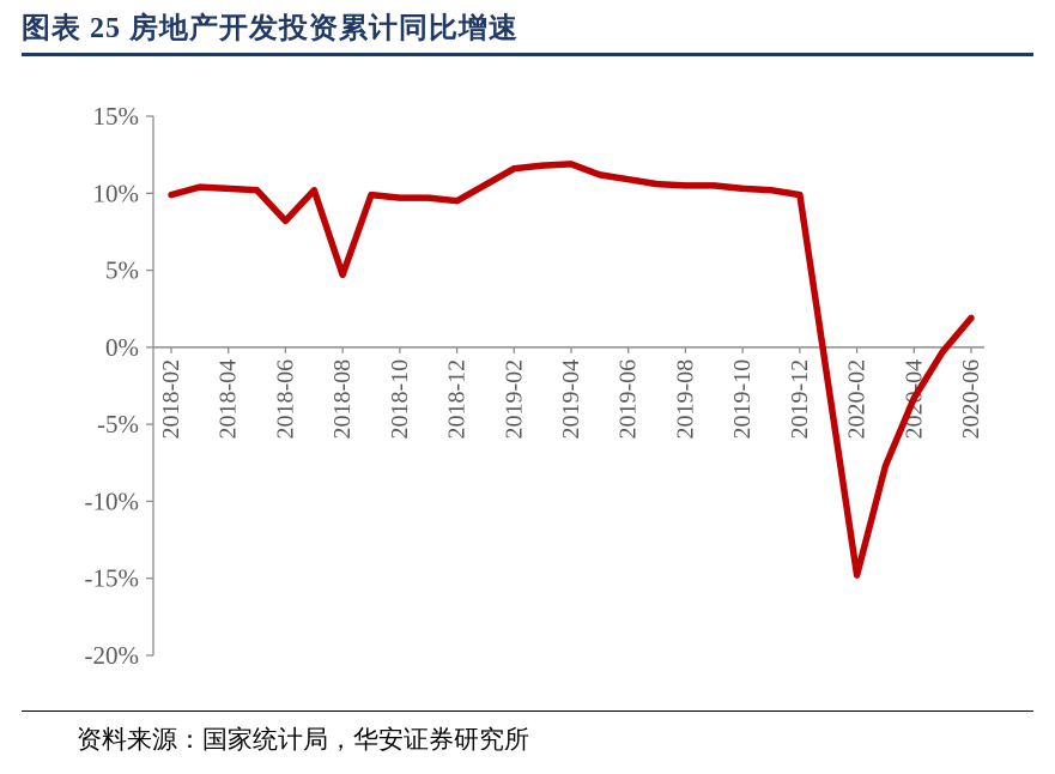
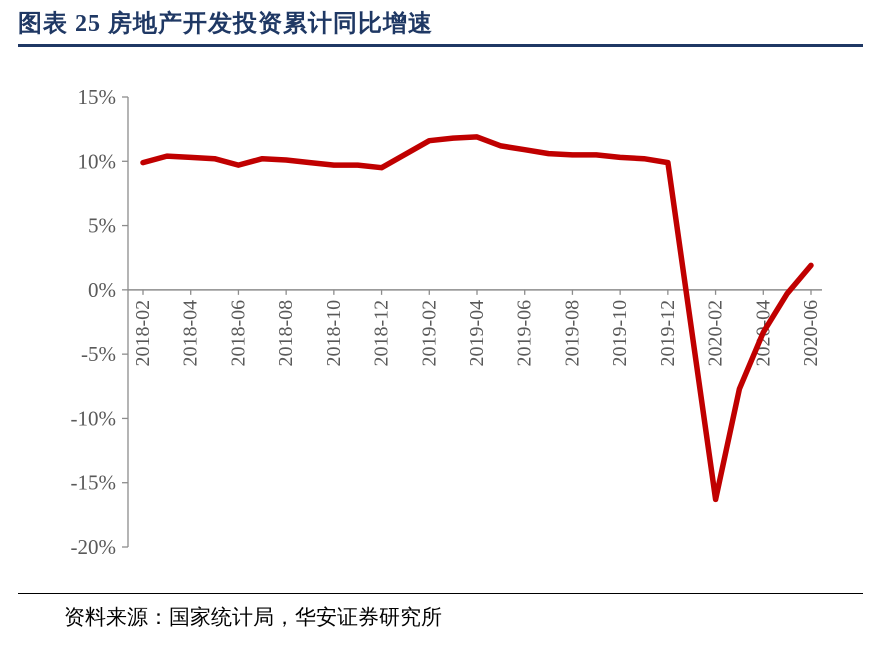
2018-06: 8.2% -> 9.7%
2018-08: 4.7% -> 10.1%
2020-02: -14.8% -> -16.3%
